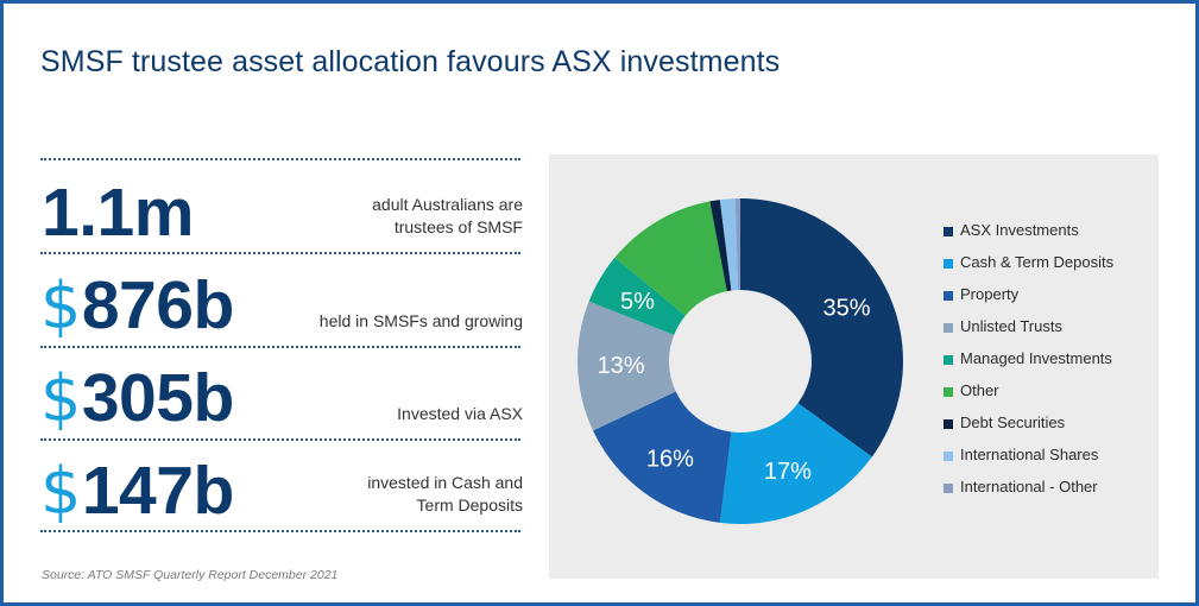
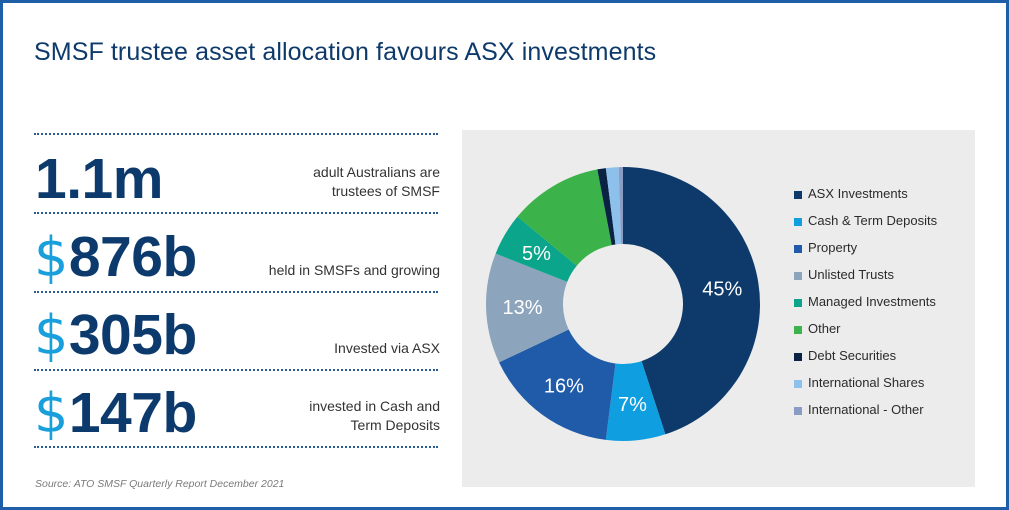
ASX Investments: 35% -> 45%
Cash & Term Deposits: 17% -> 7%
